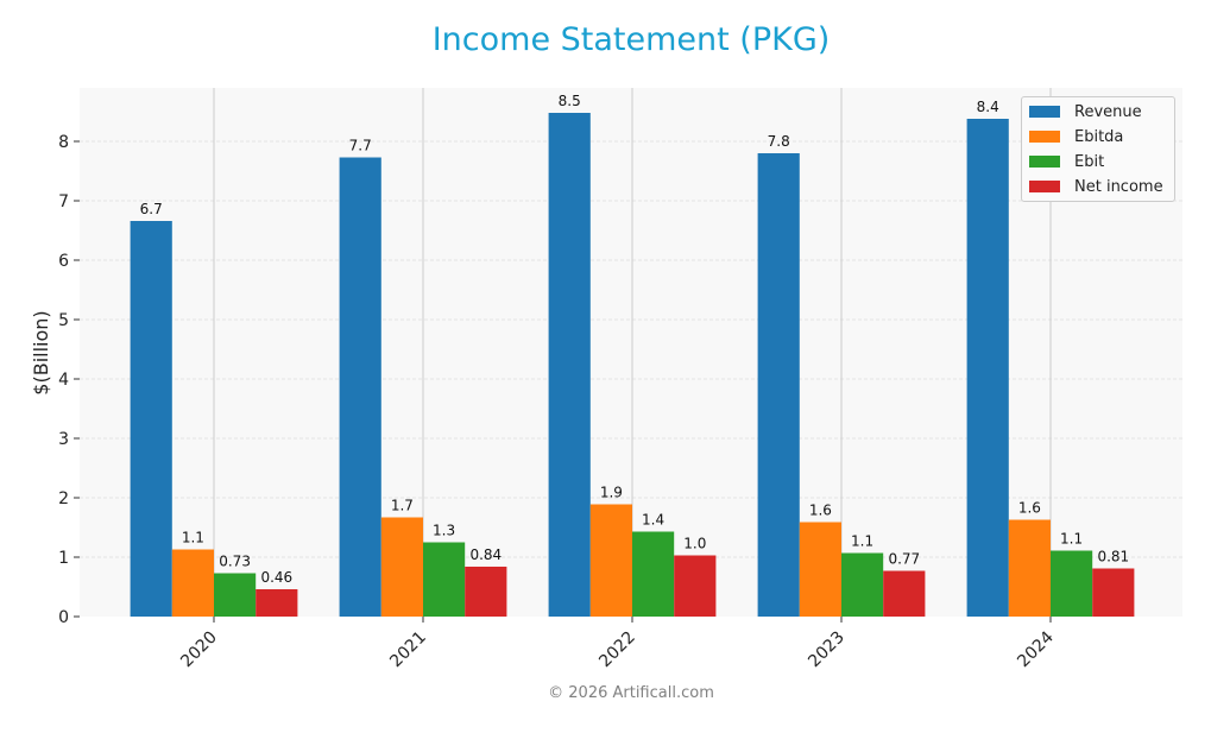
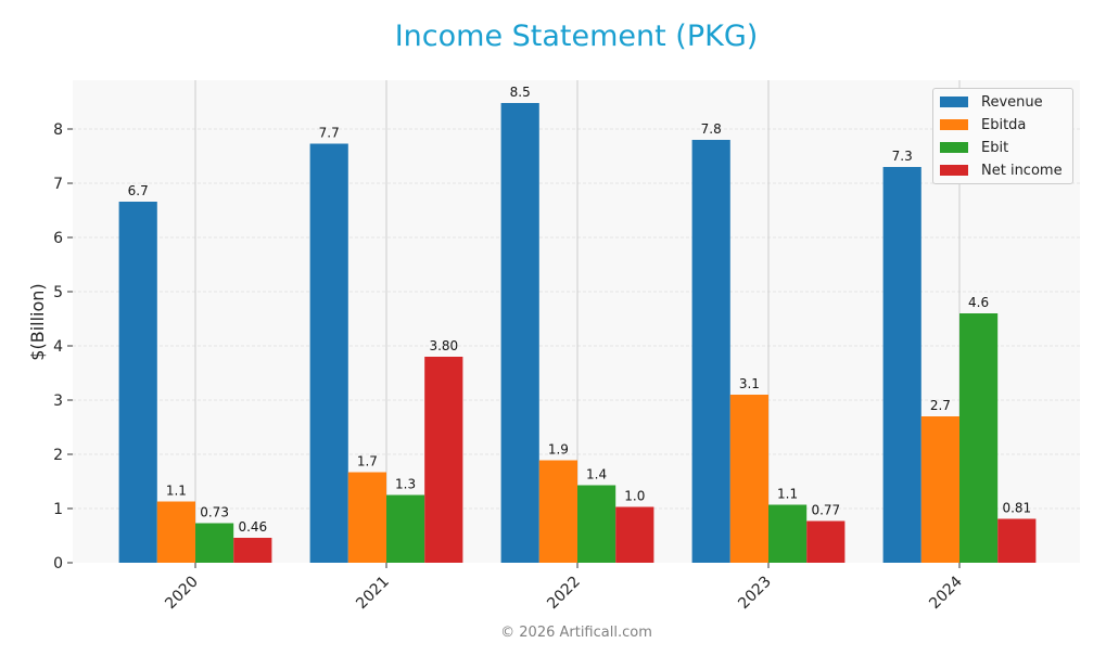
Net income/2021: 0.84 -> 3.80
Ebitda/2023: 1.6 -> 3.1
Revenue/2024: 8.4 -> 7.3
Ebitda/2024: 1.6 -> 2.7
Ebit/2024: 1.1 -> 4.6
